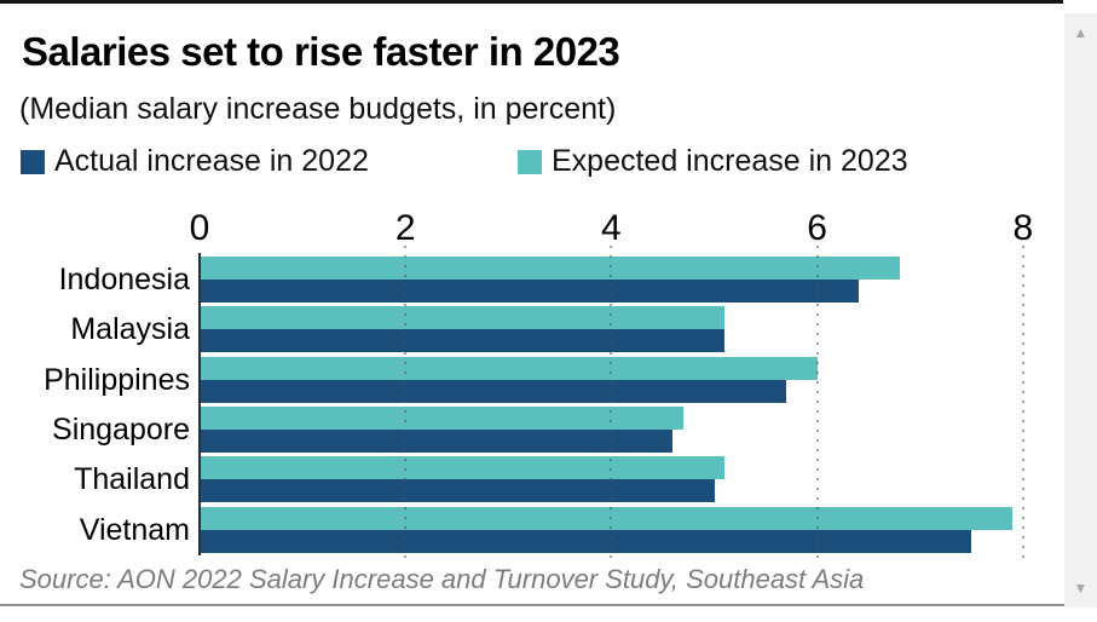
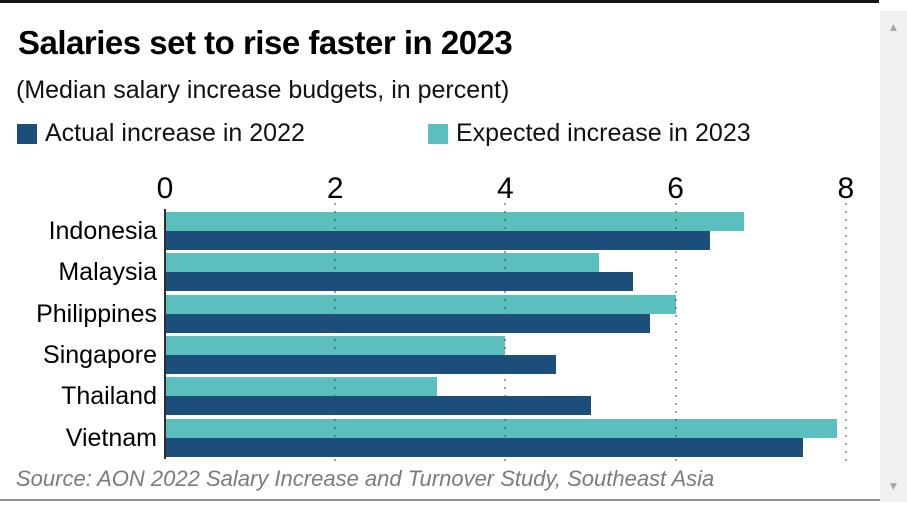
Actual increase in 2022/Malaysia: 5.1 -> 5.5
Expected increase in 2023/Singapore: 4.7 -> 4.0
Expected increase in 2023/Thailand: 5.1 -> 3.2
